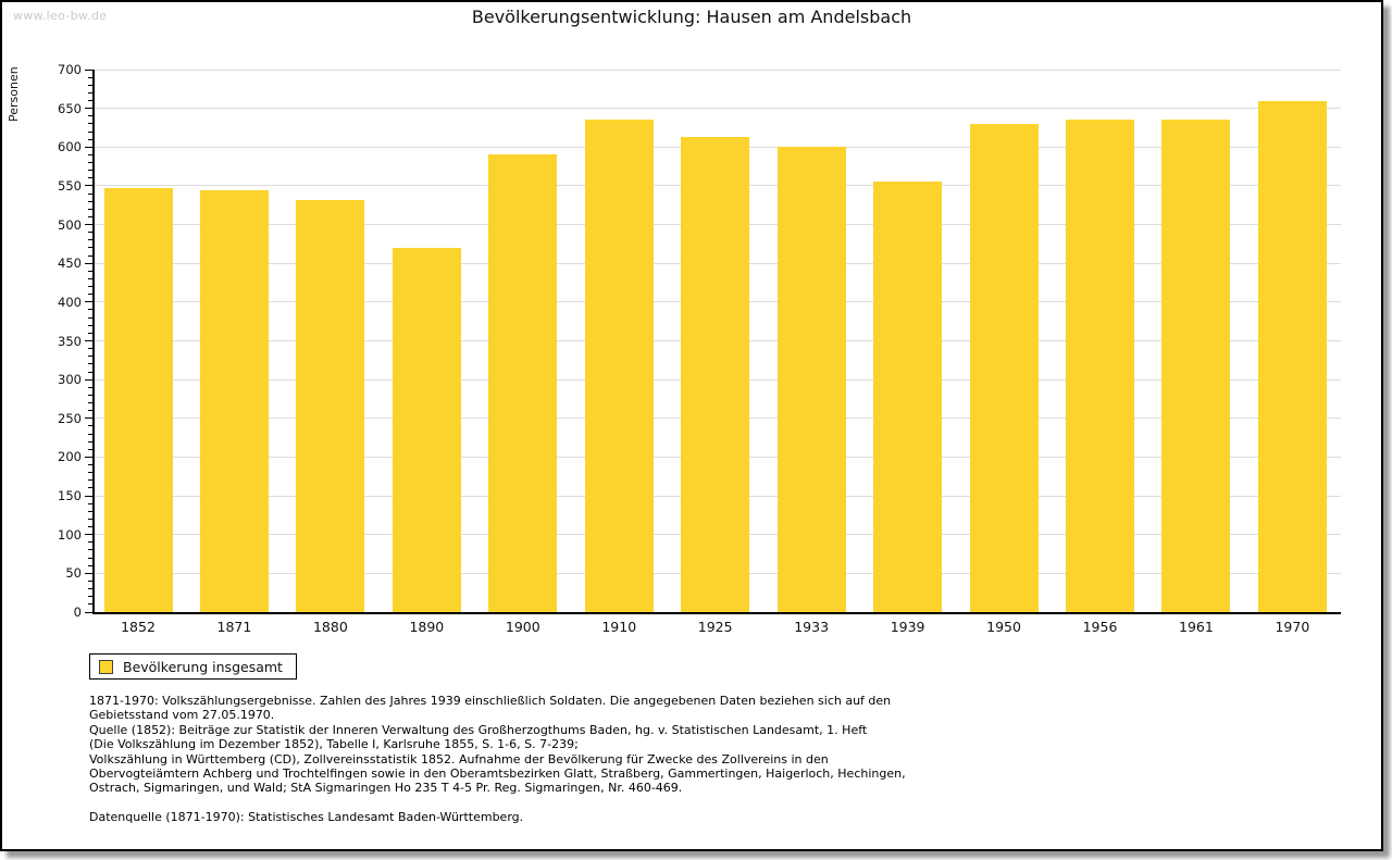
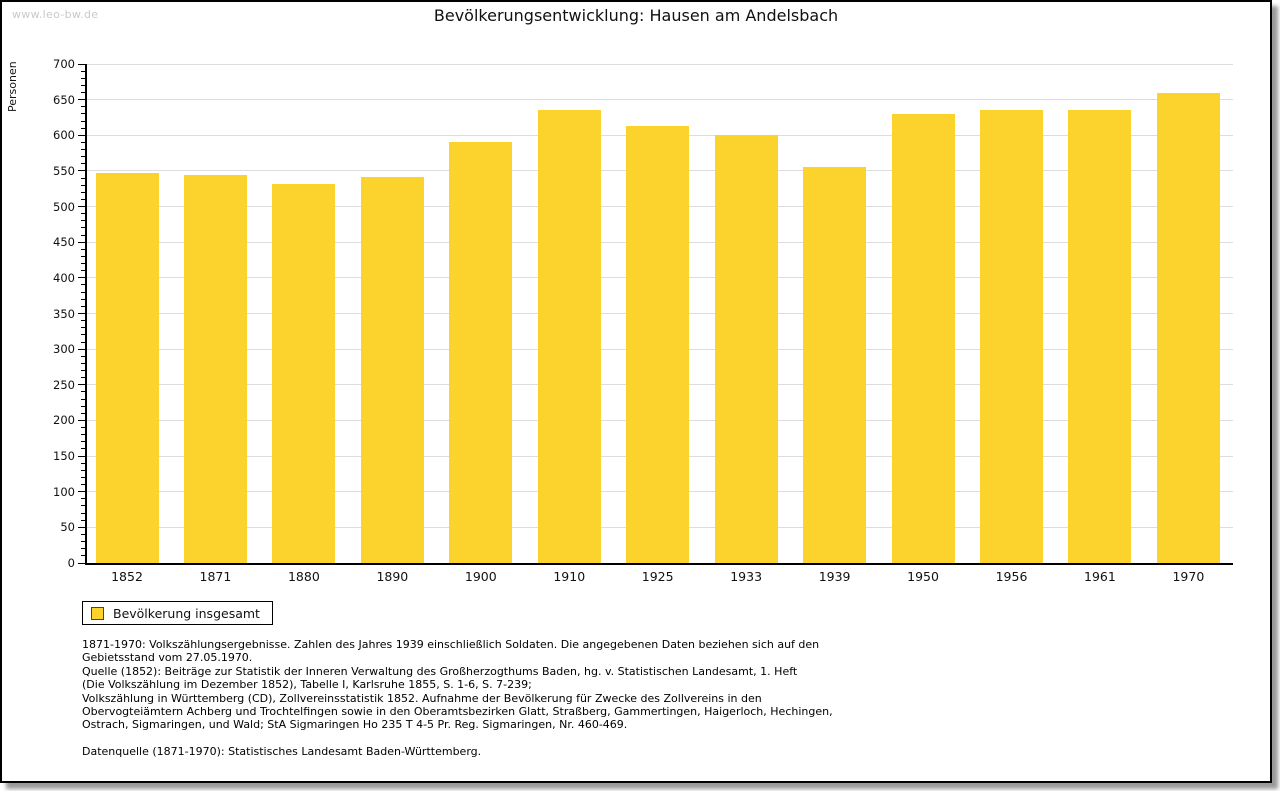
1890: 470 -> 540
